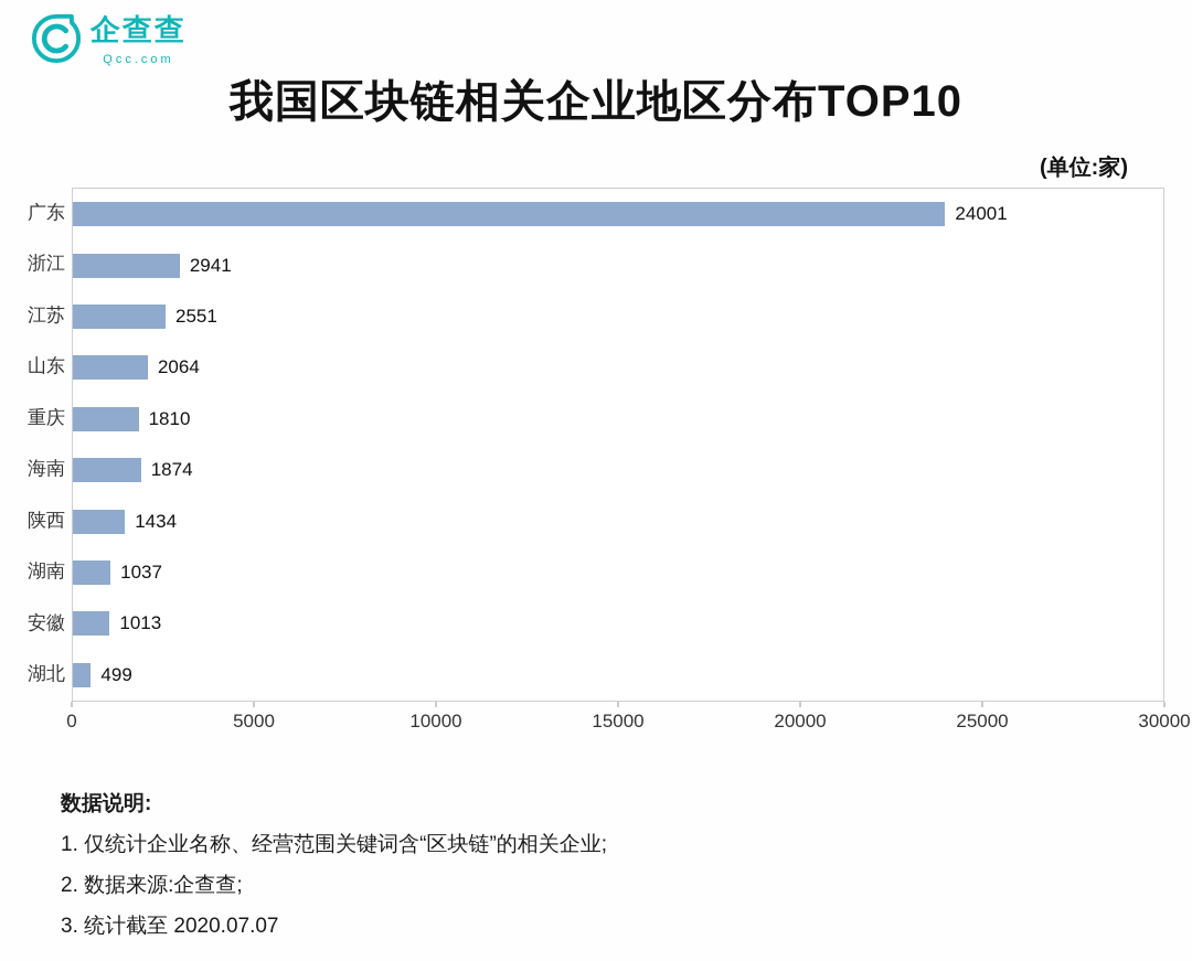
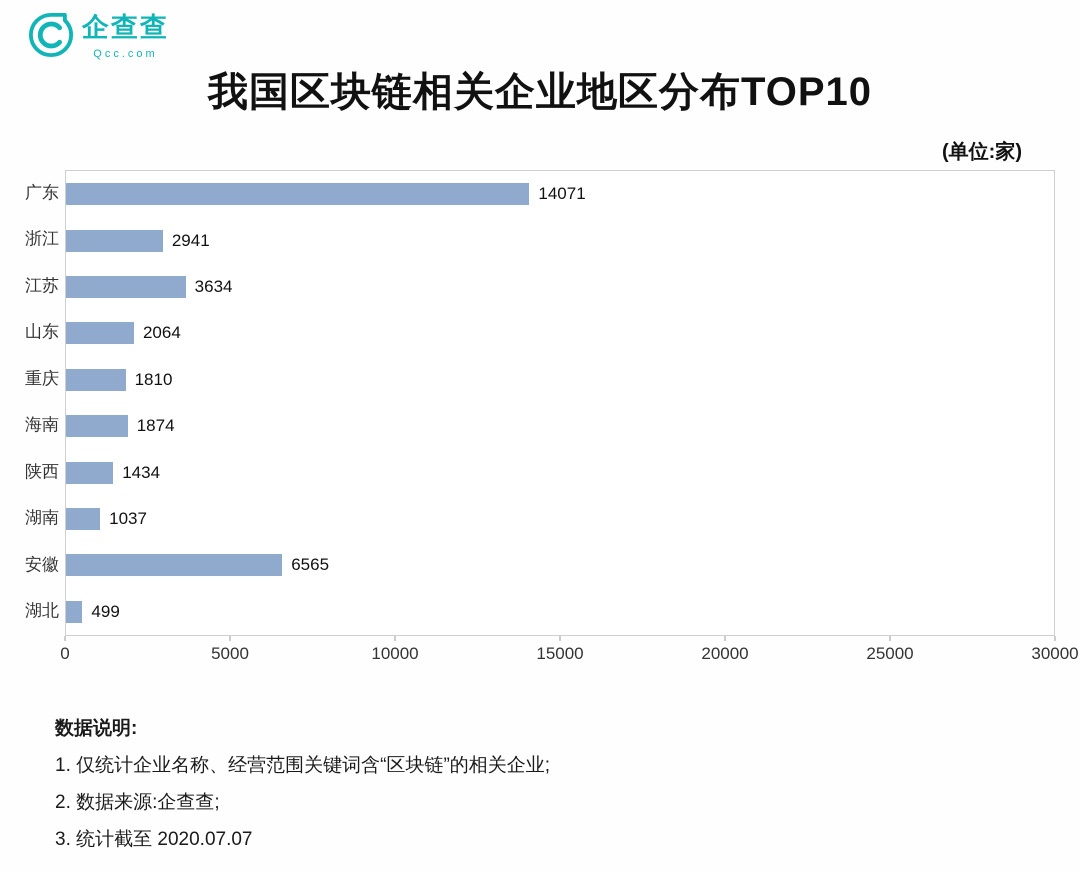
广东: 24001 -> 14071
江苏: 2551 -> 3634
安徽: 1013 -> 6565
